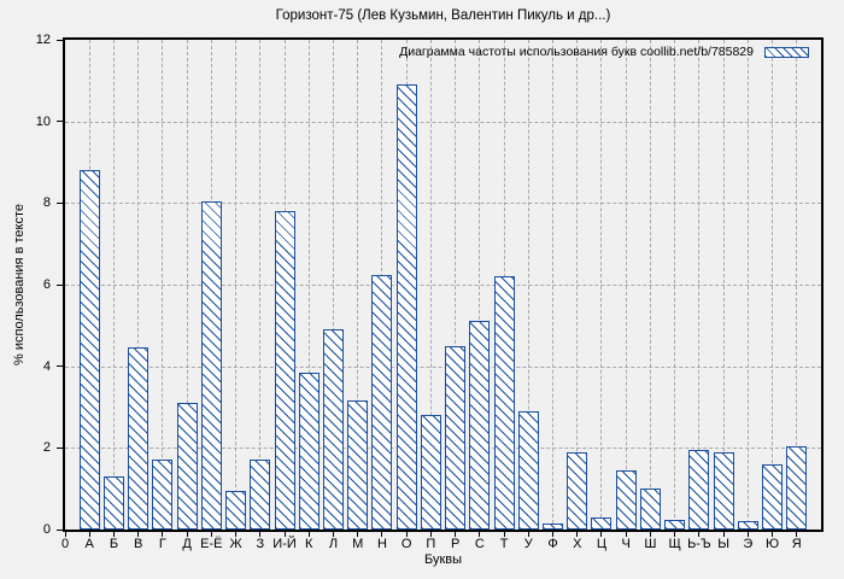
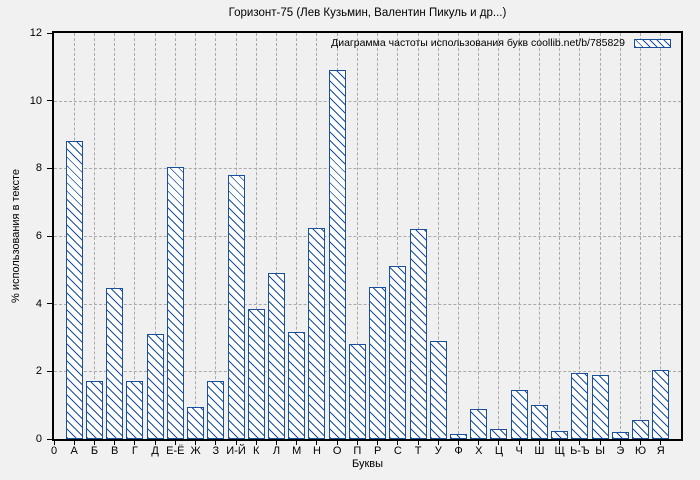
Б: 1.3 -> 1.7
Х: 1.9 -> 0.9
Ю: 1.6 -> 0.6
